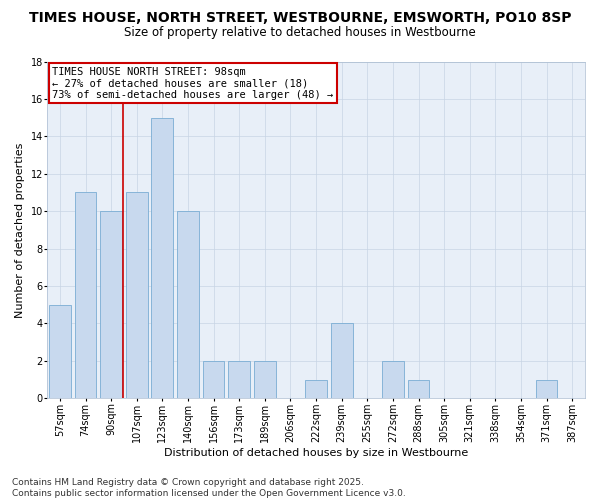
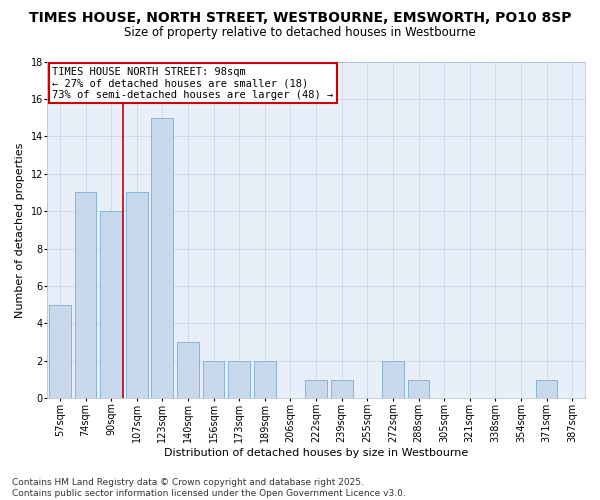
140sqm: 10 -> 3
239sqm: 4 -> 1
